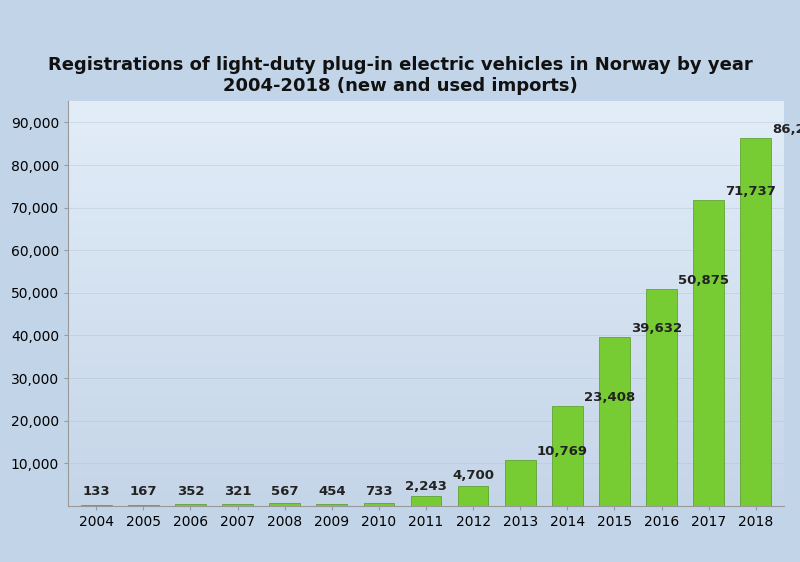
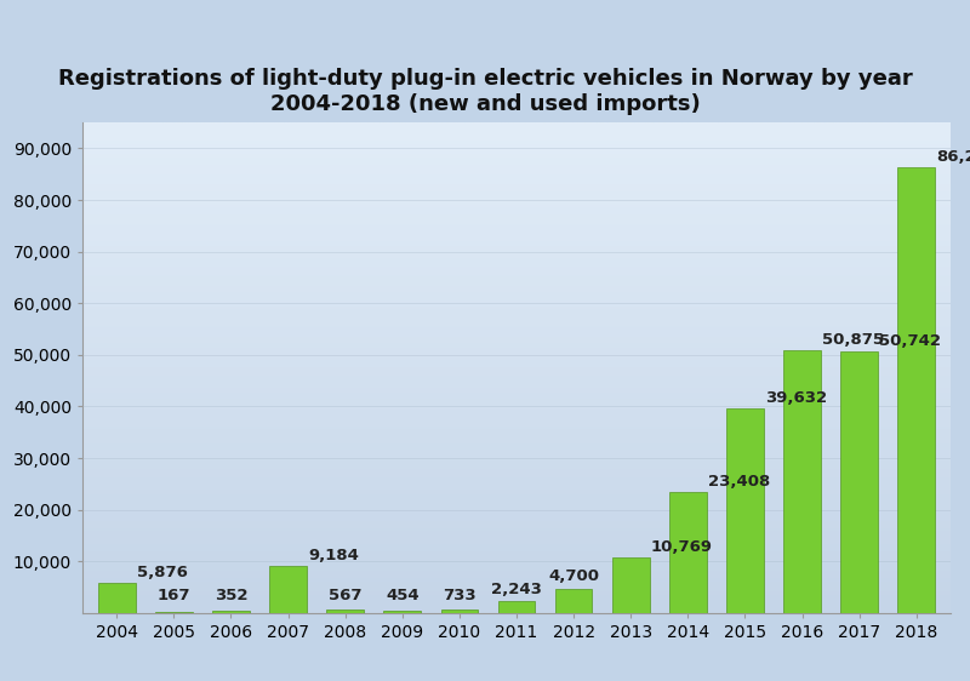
2004: 133 -> 5,876
2007: 321 -> 9,184
2017: 71,737 -> 50,742
